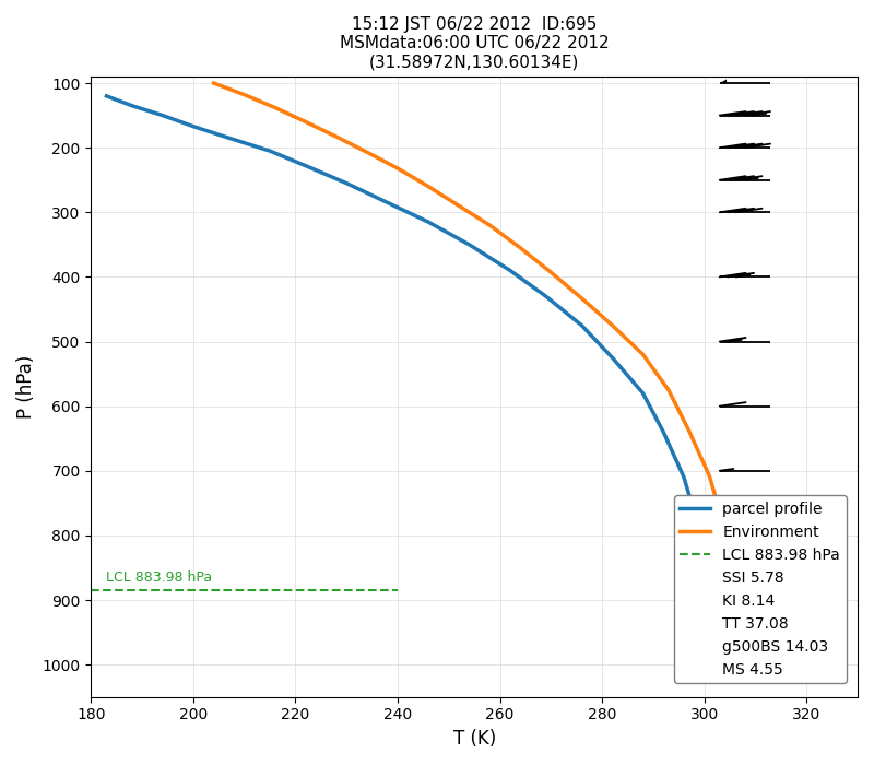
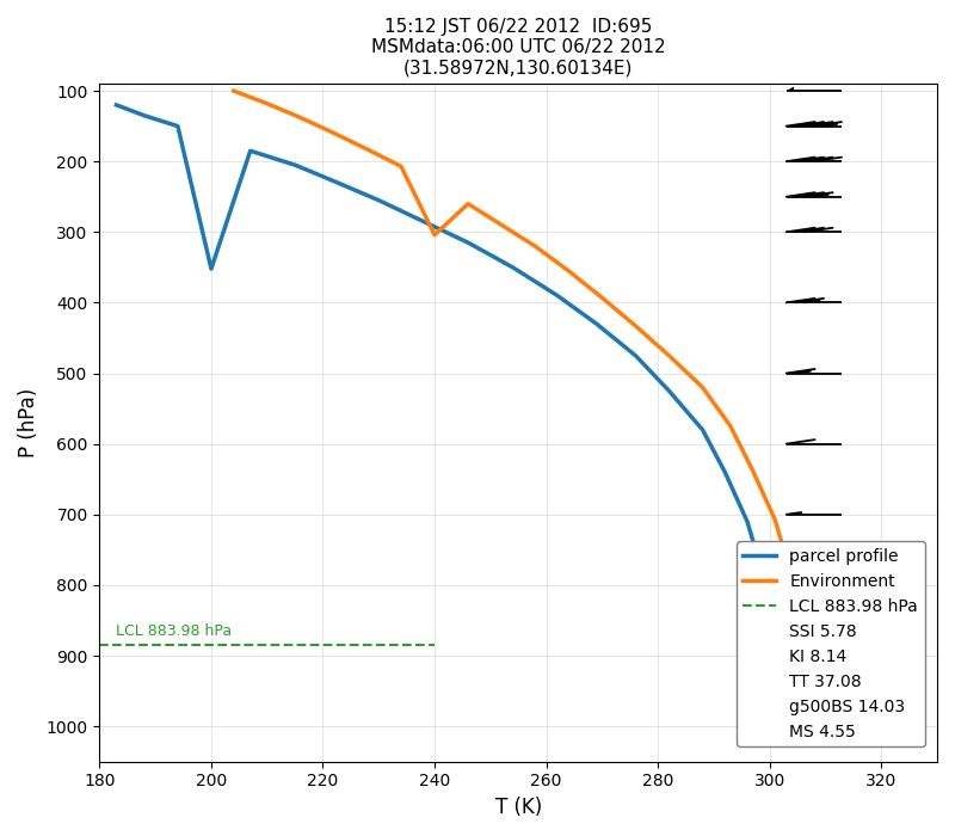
parcel profile/200: 167 -> 352
Environment/240: 232 -> 304
